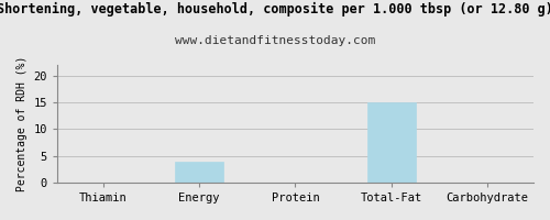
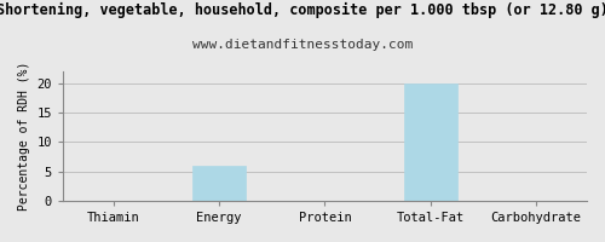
Energy: 4 -> 6
Total-Fat: 15 -> 20
